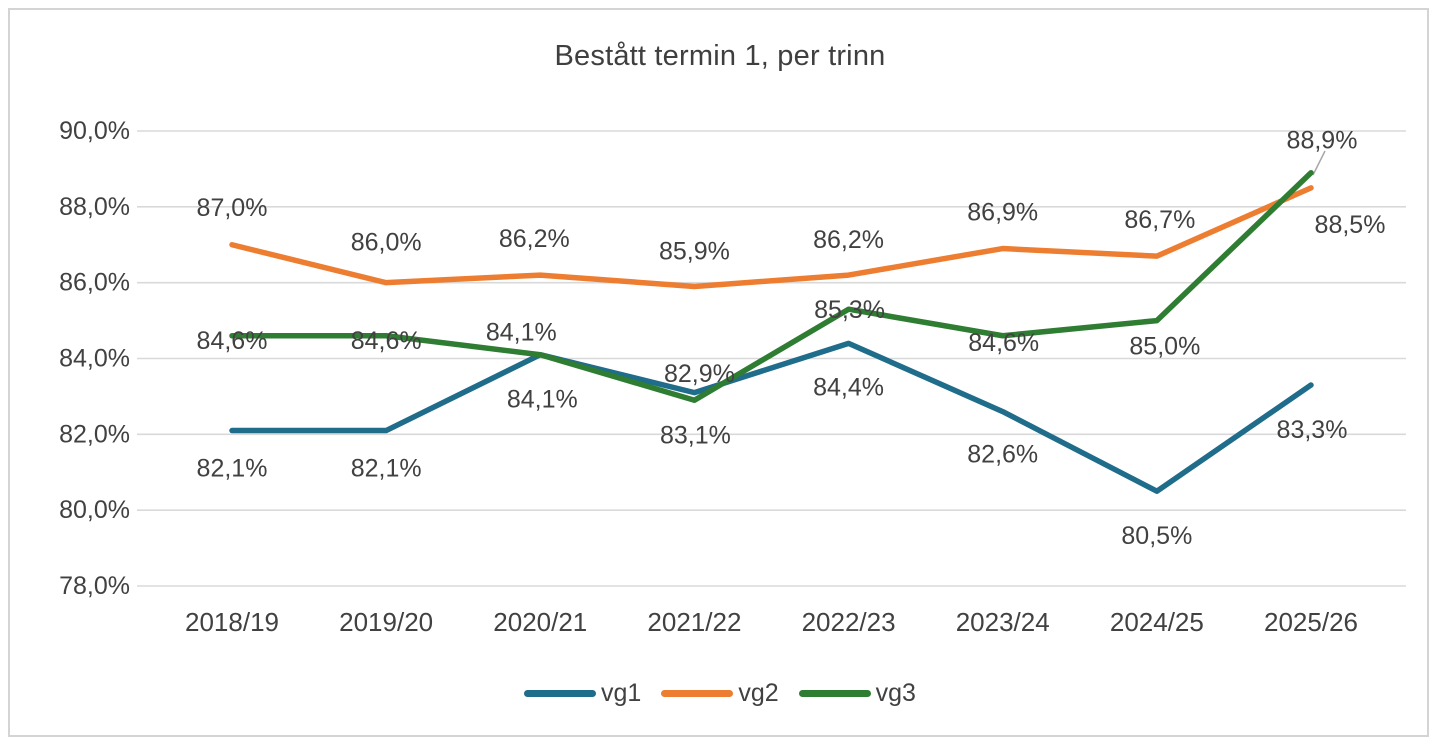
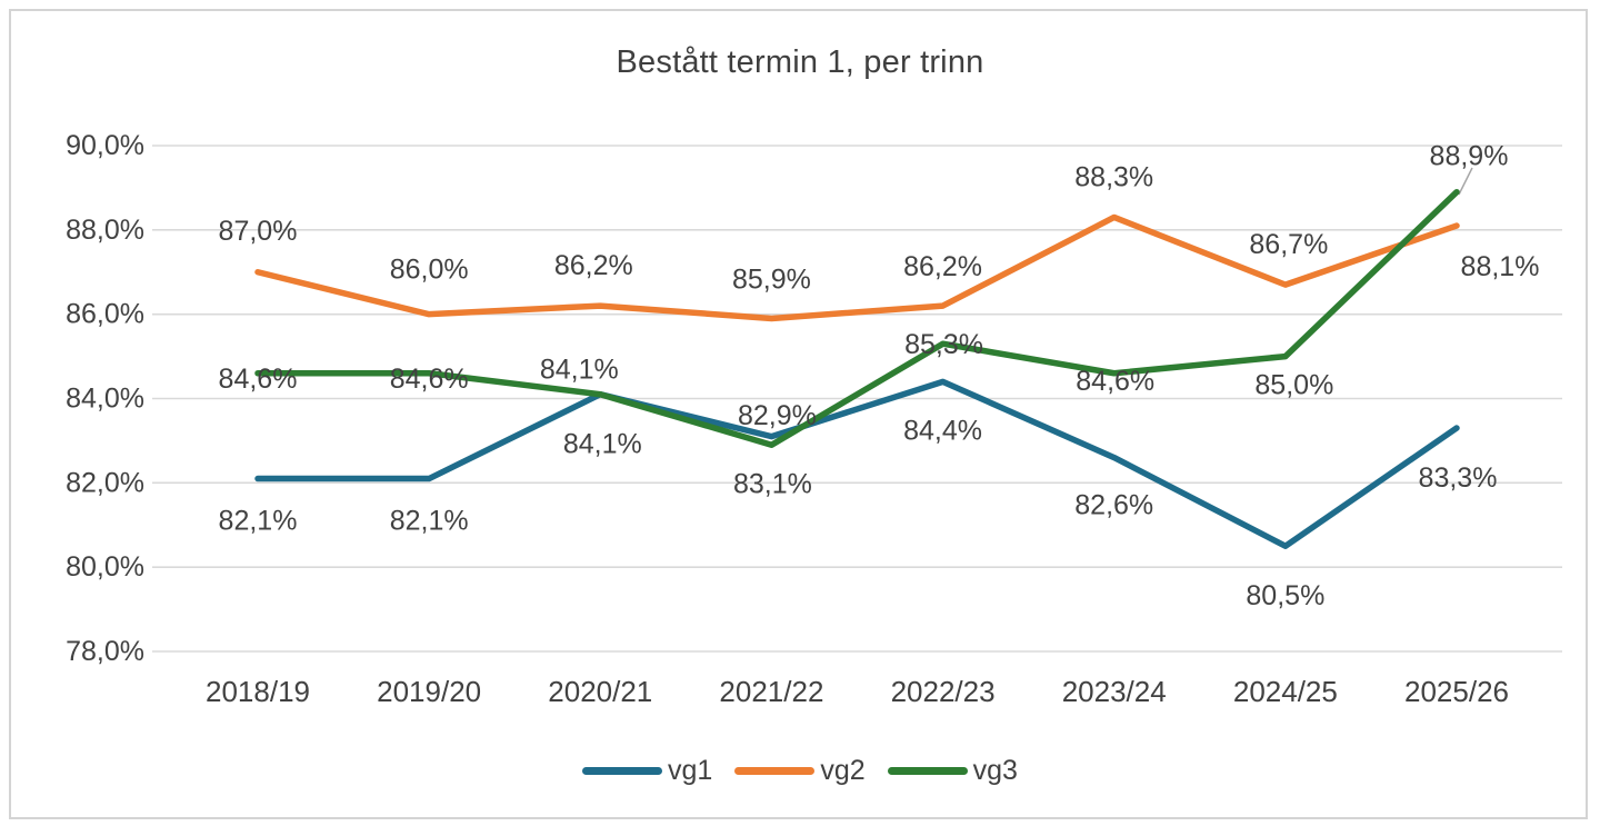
vg2/2023/24: 86,9% -> 88,3%
vg2/2025/26: 88,5% -> 88,1%
